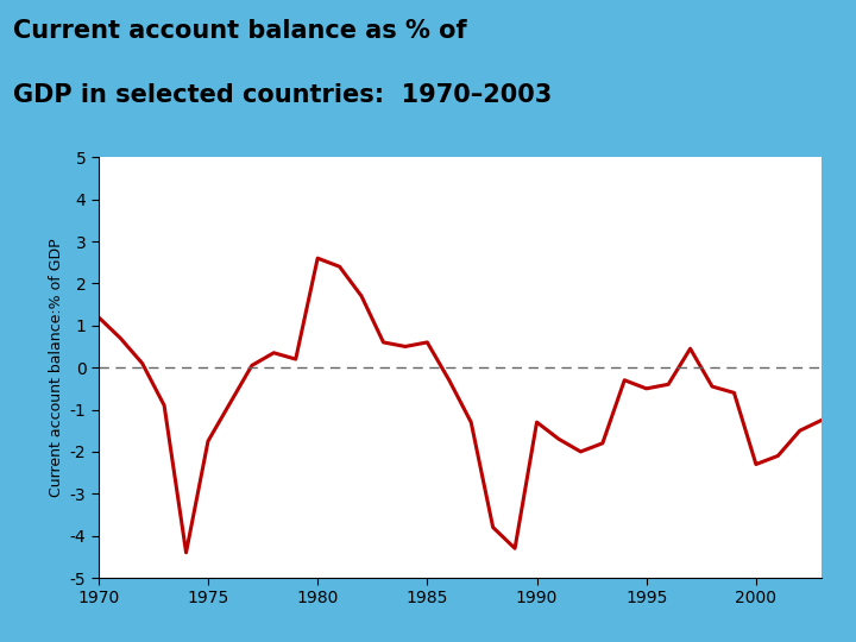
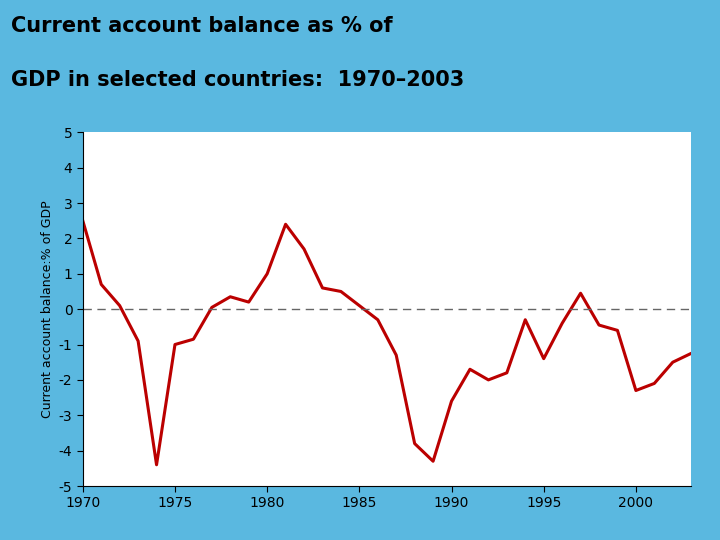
1970: 1.20 -> 2.50
1975: -1.75 -> -1.00
1980: 2.60 -> 1.00
1985: 0.60 -> 0.10
1990: -1.30 -> -2.60
1995: -0.50 -> -1.40
